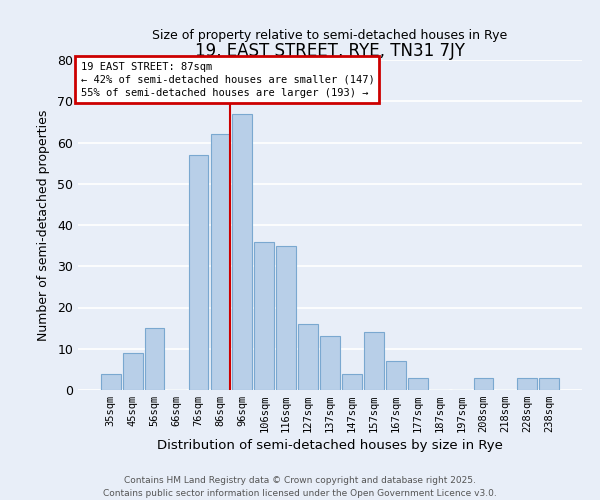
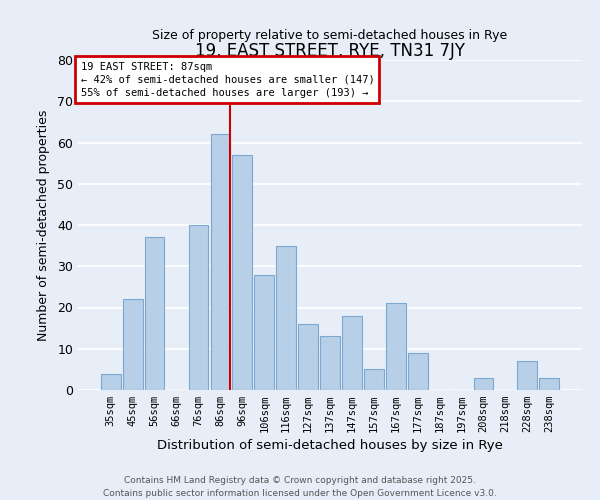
45sqm: 9 -> 22
56sqm: 15 -> 37
76sqm: 57 -> 40
96sqm: 67 -> 57
106sqm: 36 -> 28
147sqm: 4 -> 18
157sqm: 14 -> 5
167sqm: 7 -> 21
177sqm: 3 -> 9
228sqm: 3 -> 7
